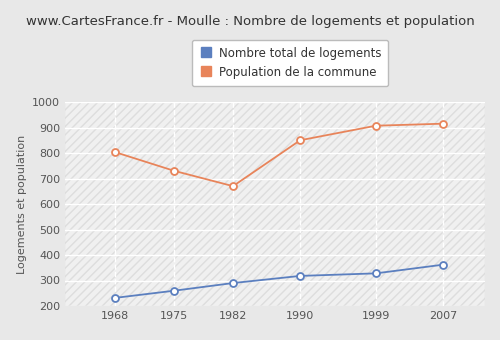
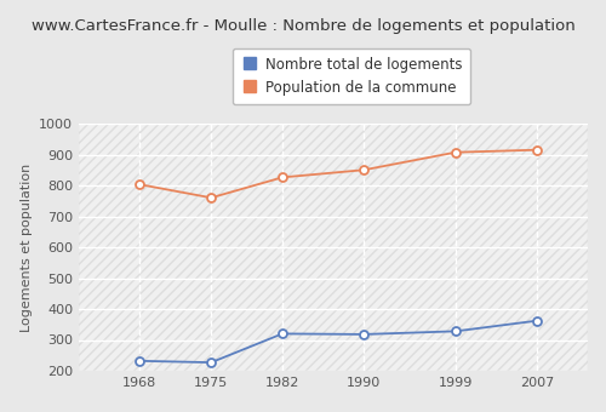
Nombre total de logements/1975: 260 -> 227
Population de la commune/1975: 730 -> 760
Nombre total de logements/1982: 290 -> 320
Population de la commune/1982: 670 -> 826
